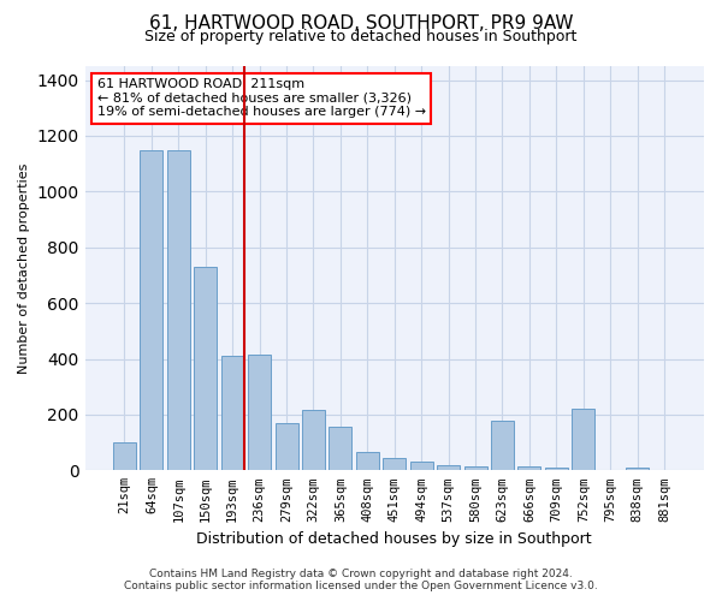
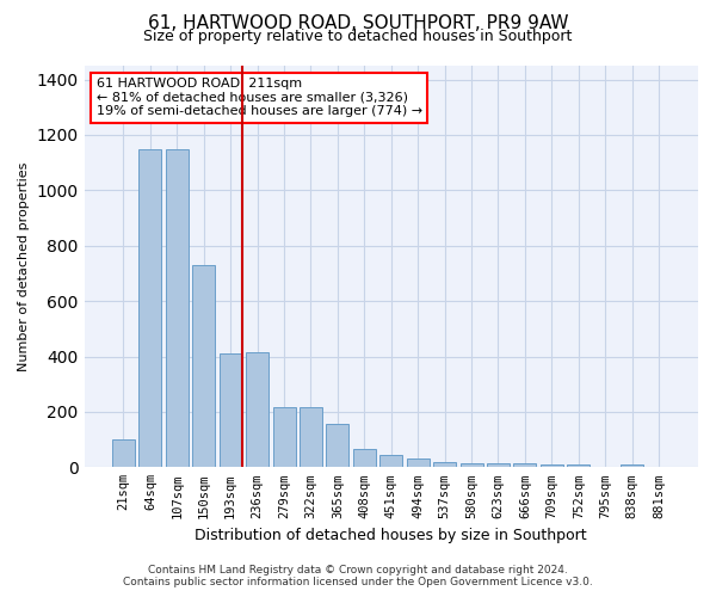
279sqm: 170 -> 215
623sqm: 180 -> 15
752sqm: 220 -> 8
